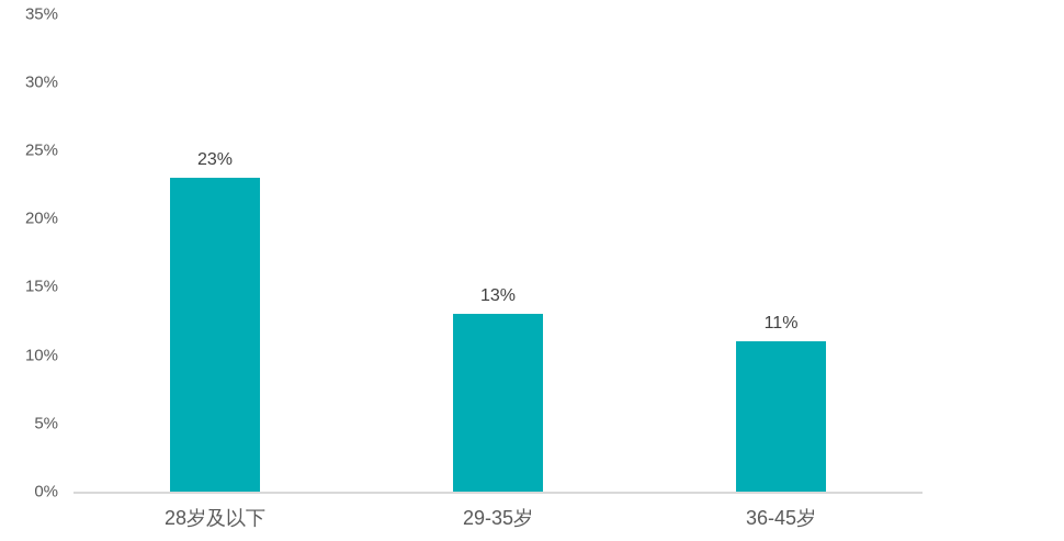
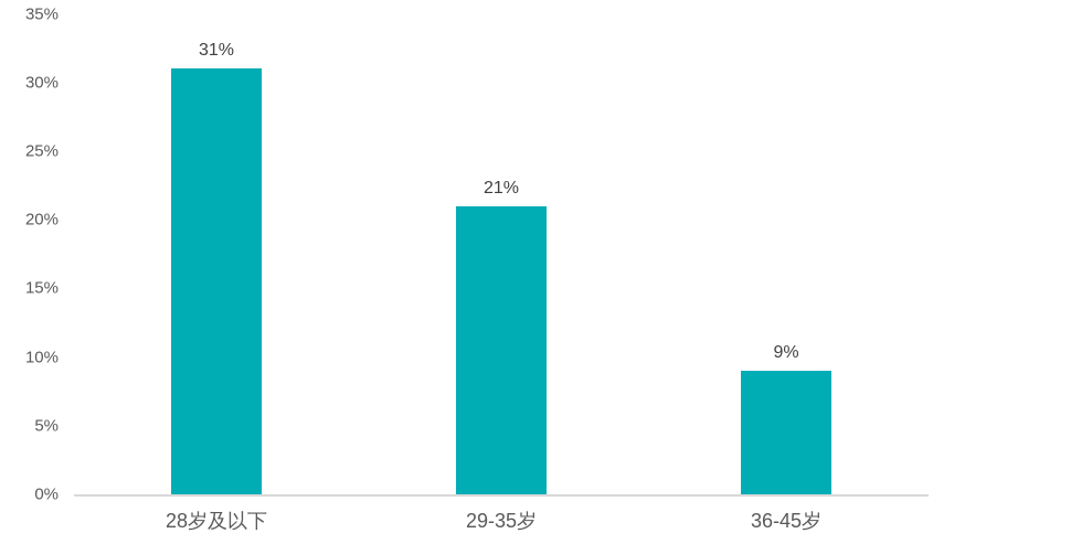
28岁及以下: 23% -> 31%
29-35岁: 13% -> 21%
36-45岁: 11% -> 9%
